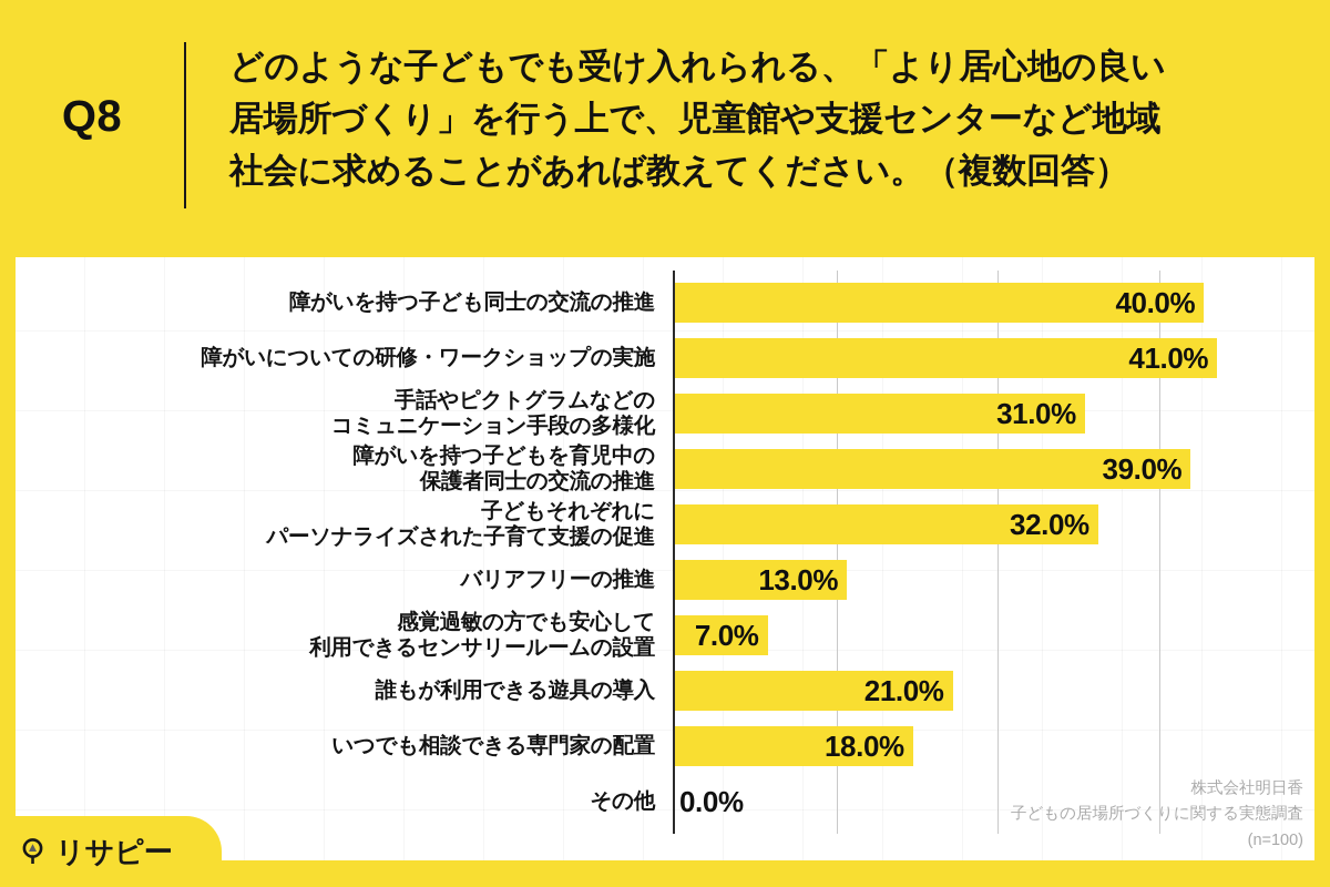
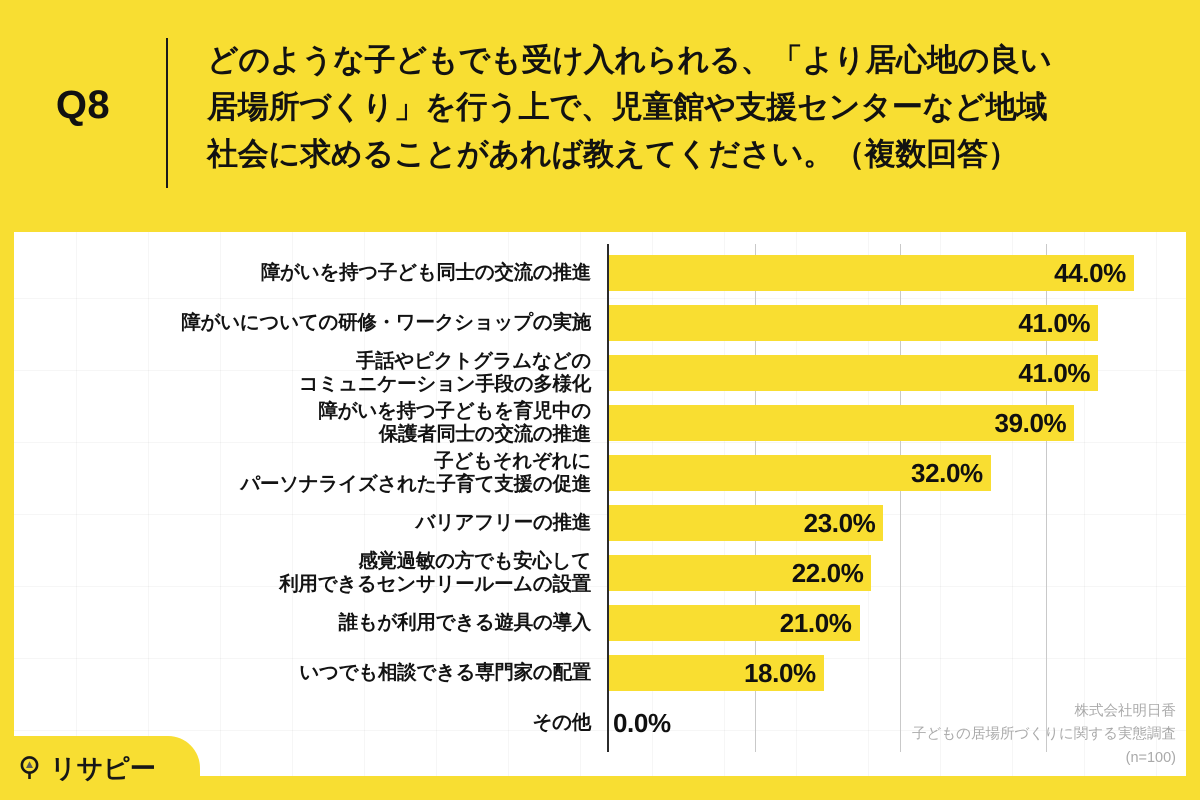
障がいを持つ子ども同士の交流の推進: 40.0% -> 44.0%
手話やピクトグラムなどの コミュニケーション手段の多様化: 31.0% -> 41.0%
バリアフリーの推進: 13.0% -> 23.0%
感覚過敏の方でも安心して 利用できるセンサリールームの設置: 7.0% -> 22.0%
